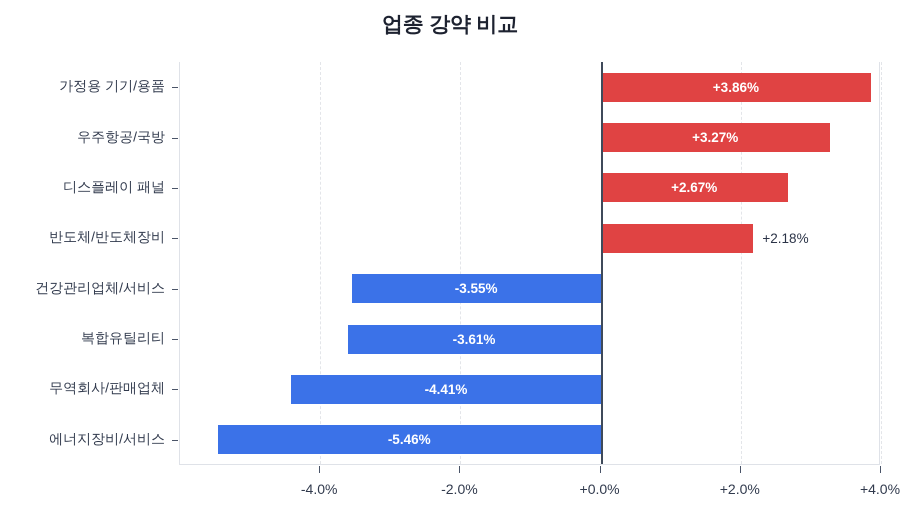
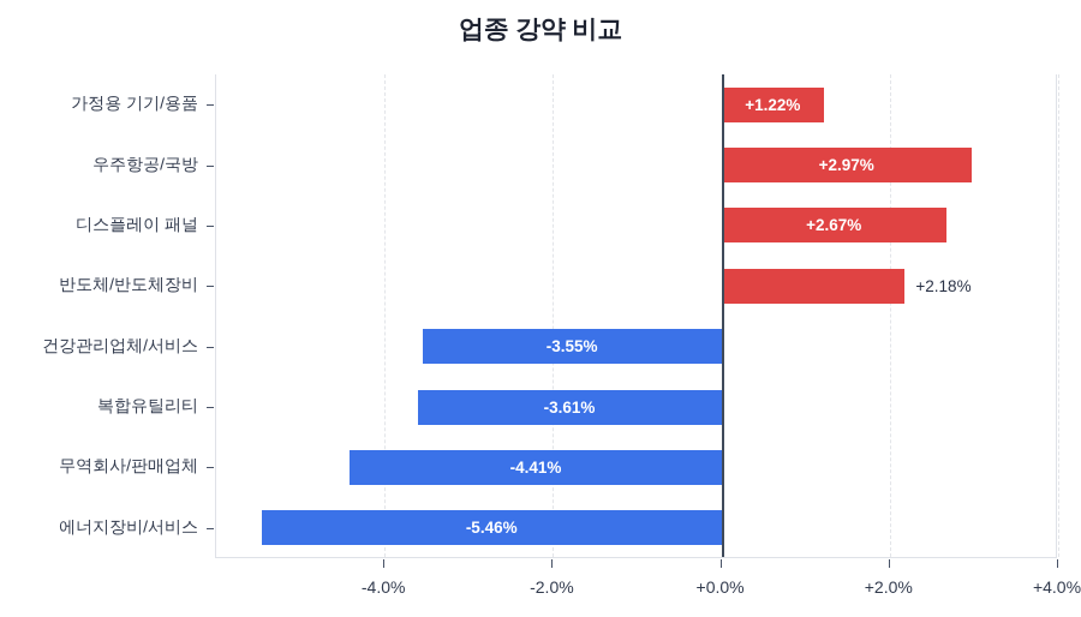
가정용 기기/용품: +3.86% -> +1.22%
우주항공/국방: +3.27% -> +2.97%
